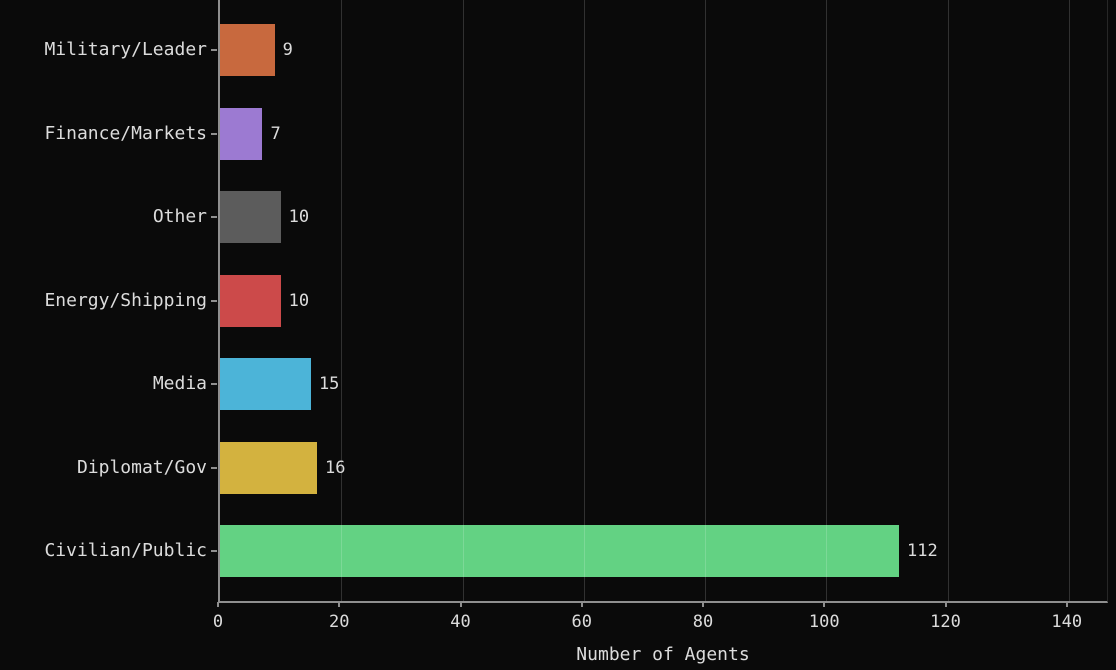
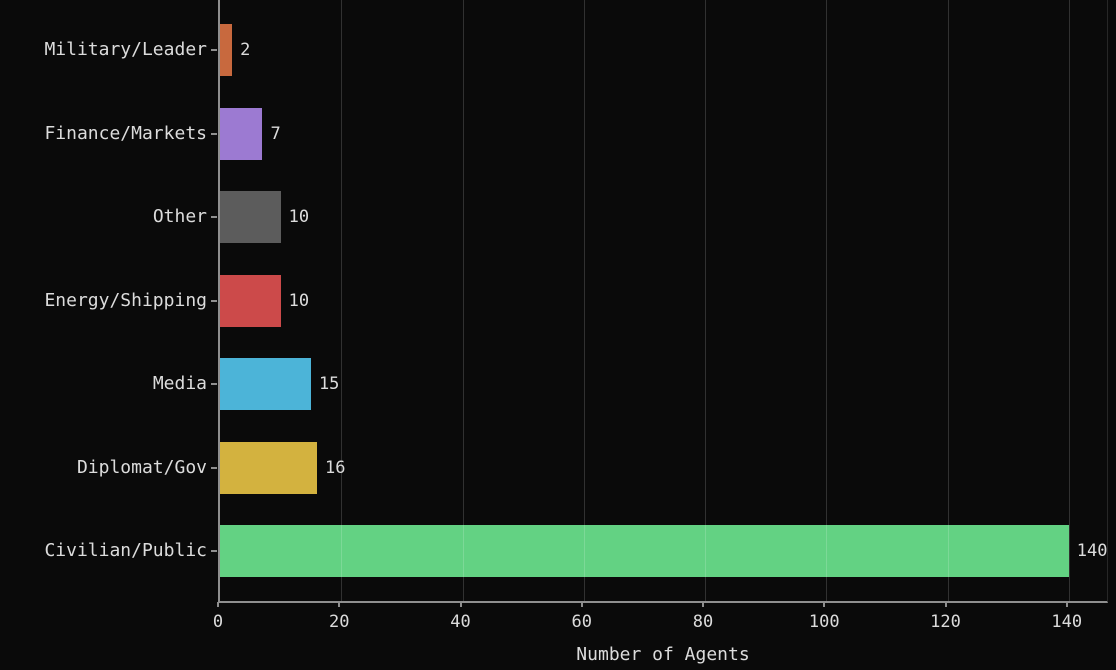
Military/Leader: 9 -> 2
Civilian/Public: 112 -> 140
